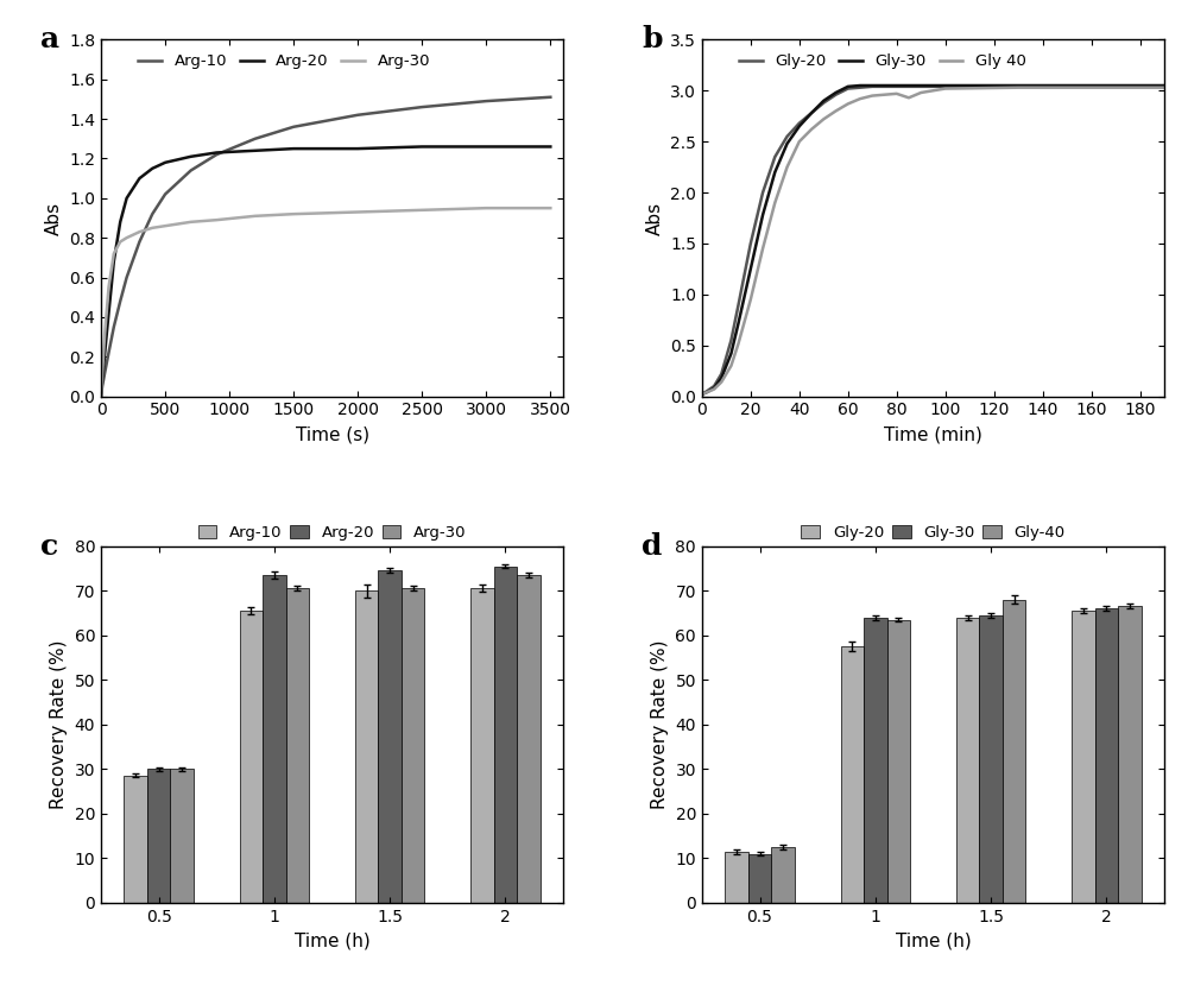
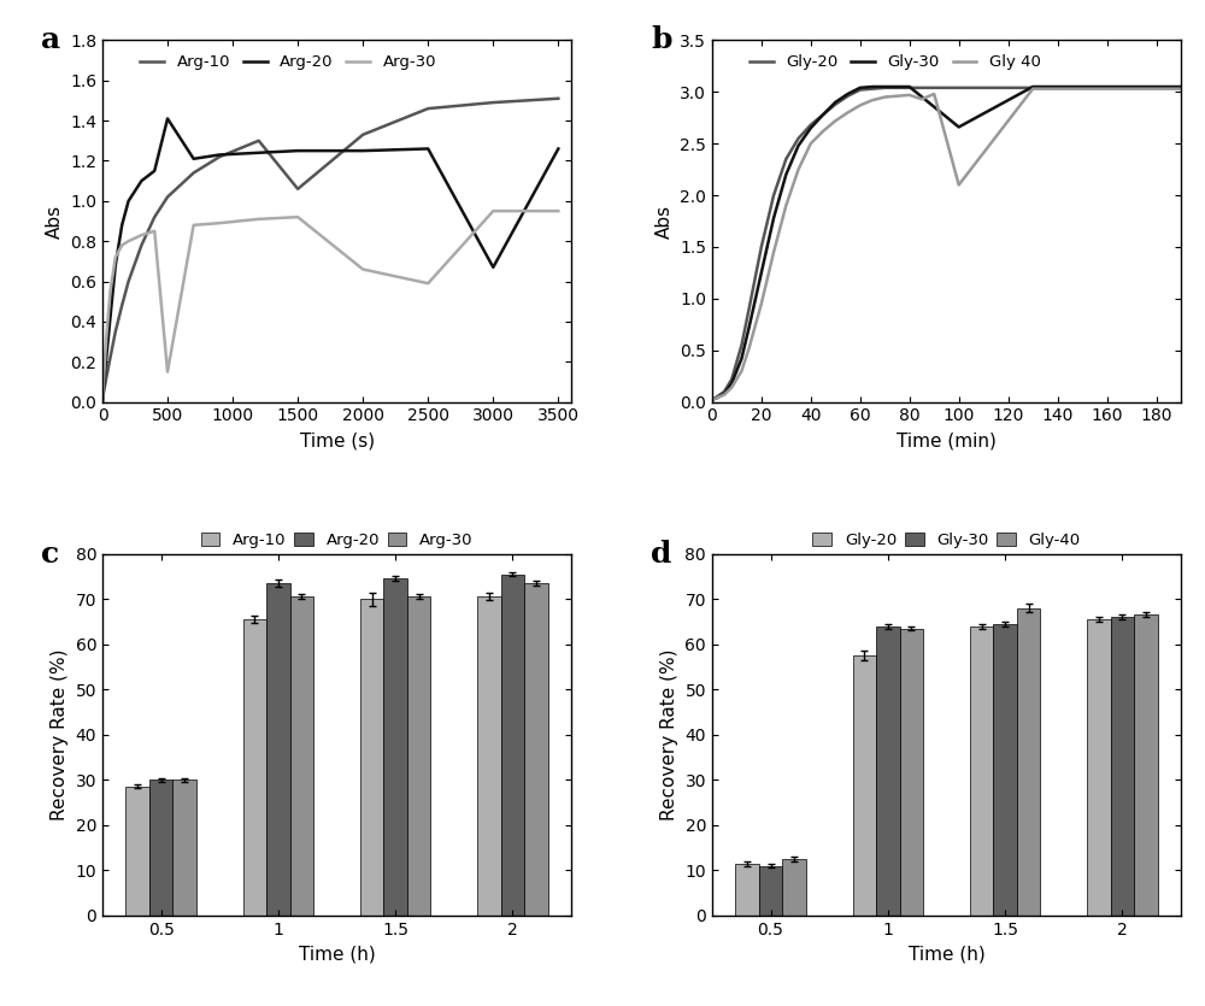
Arg-20/500: 1.18 -> 1.41
Arg-30/500: 0.86 -> 0.15
Arg-10/1500: 1.36 -> 1.06
Arg-10/2000: 1.42 -> 1.33
Arg-30/2000: 0.93 -> 0.66
Arg-30/2500: 0.94 -> 0.59
Arg-20/3000: 1.26 -> 0.67
Gly-30/100: 3.05 -> 2.66
Gly 40/100: 3.02 -> 2.10
